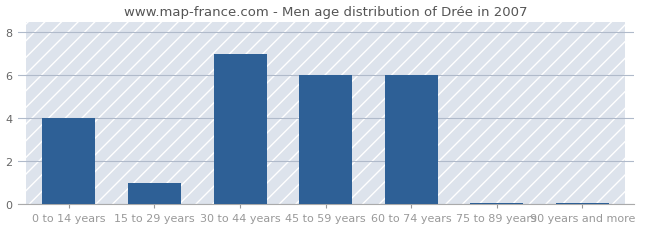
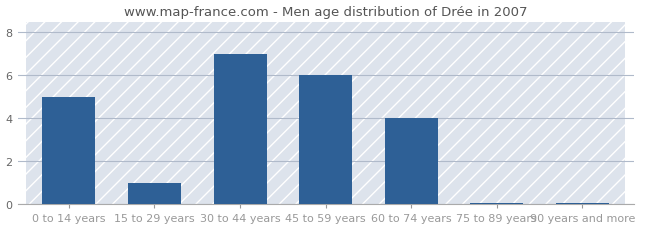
0 to 14 years: 4.00 -> 5.00
60 to 74 years: 6.00 -> 4.00
